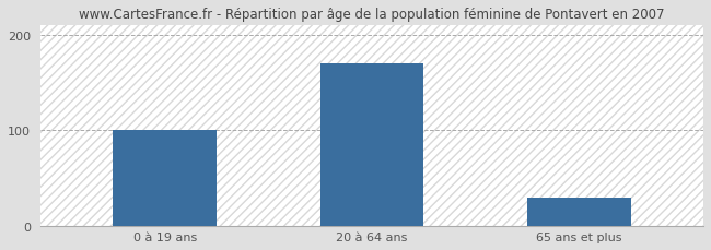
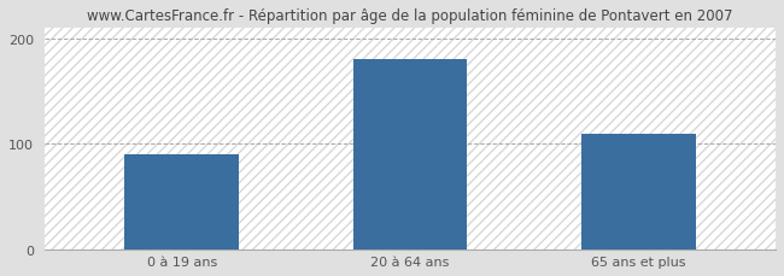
0 à 19 ans: 100 -> 90
20 à 64 ans: 170 -> 180
65 ans et plus: 30 -> 110
